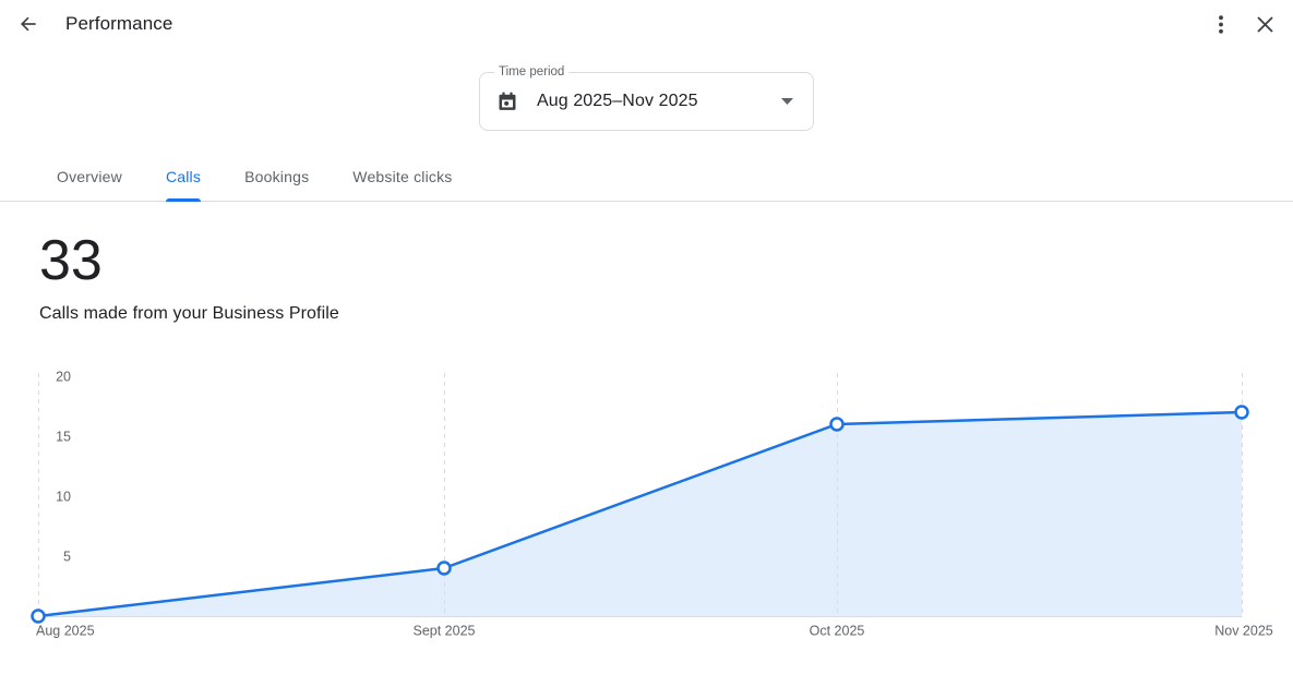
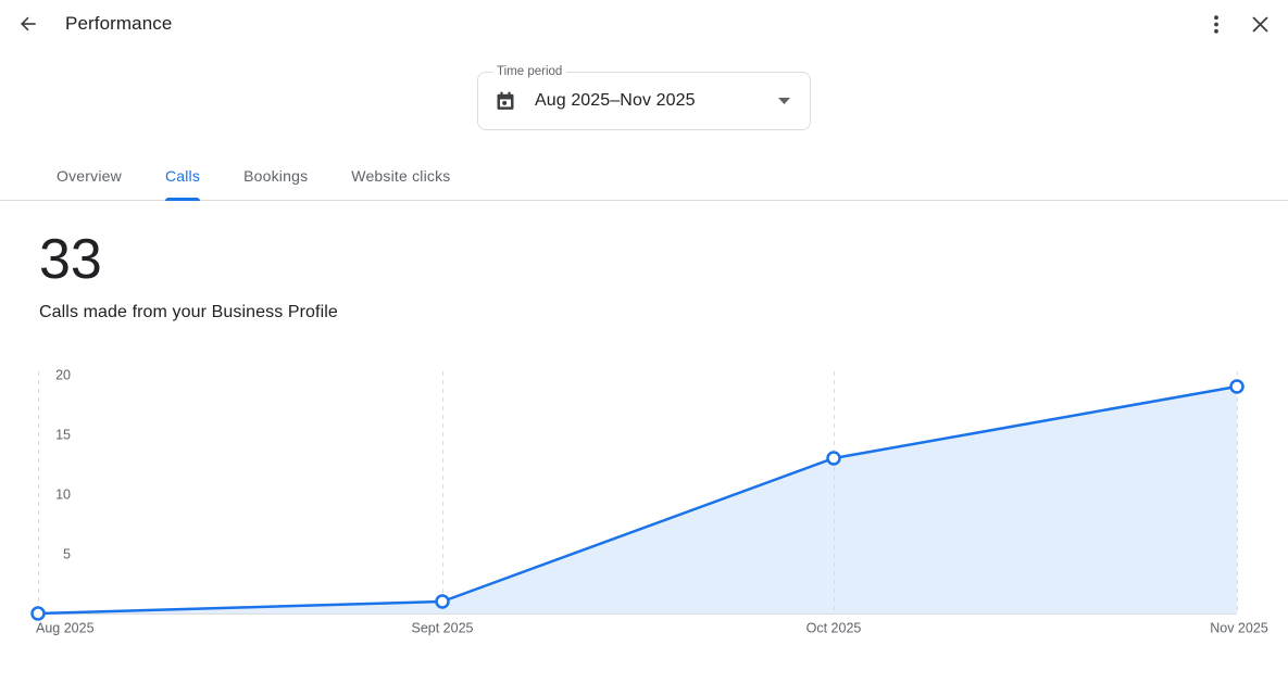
Sept 2025: 4 -> 1
Oct 2025: 16 -> 13
Nov 2025: 17 -> 19
